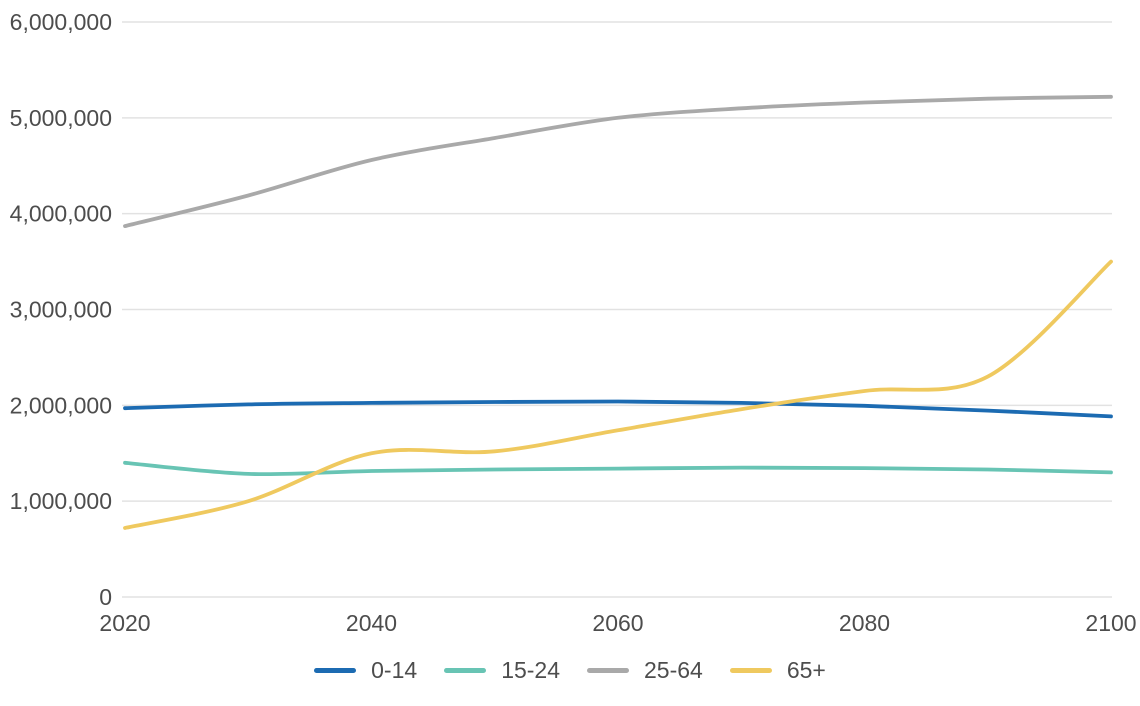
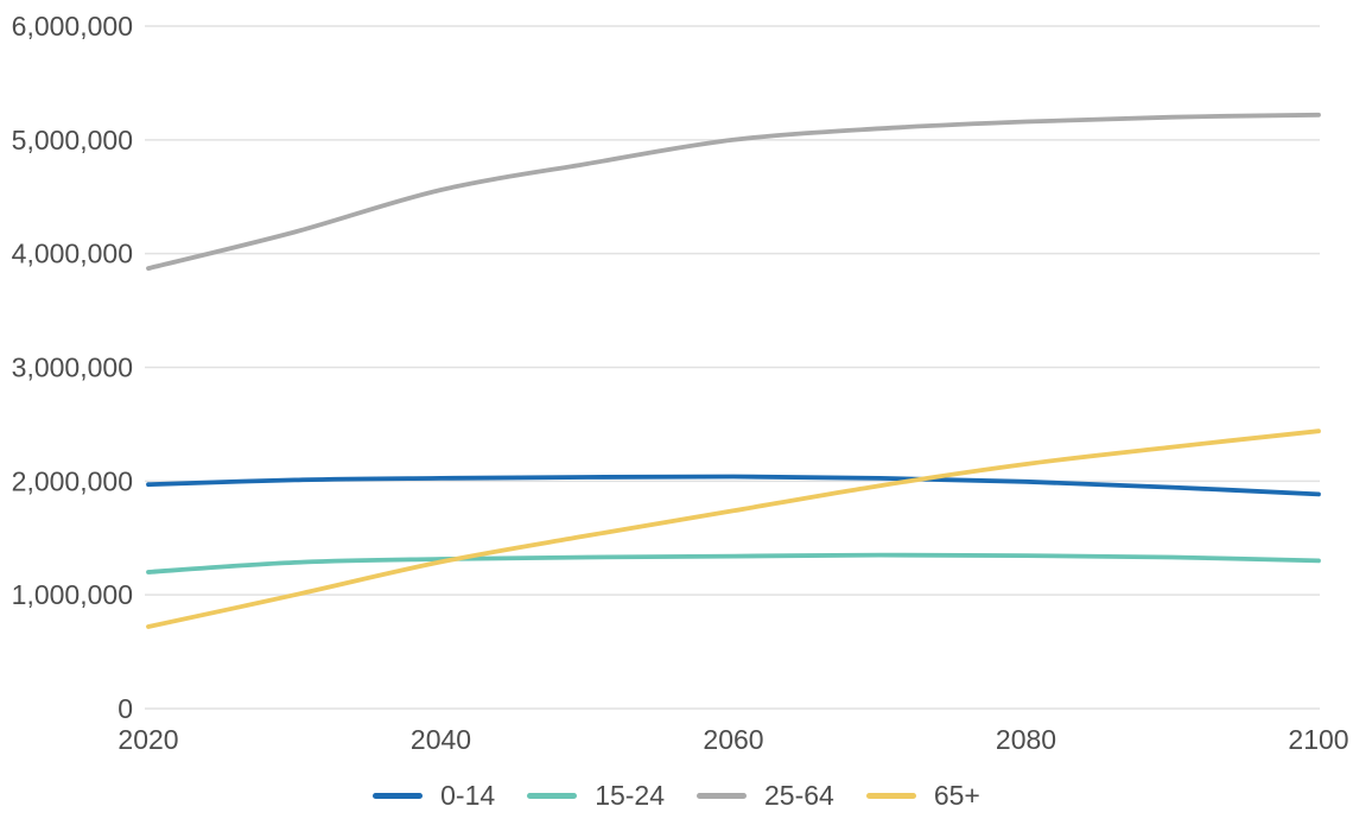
15-24/2020: 1400000 -> 1200000
65+/2040: 1500000 -> 1300000
65+/2100: 3500000 -> 2400000
